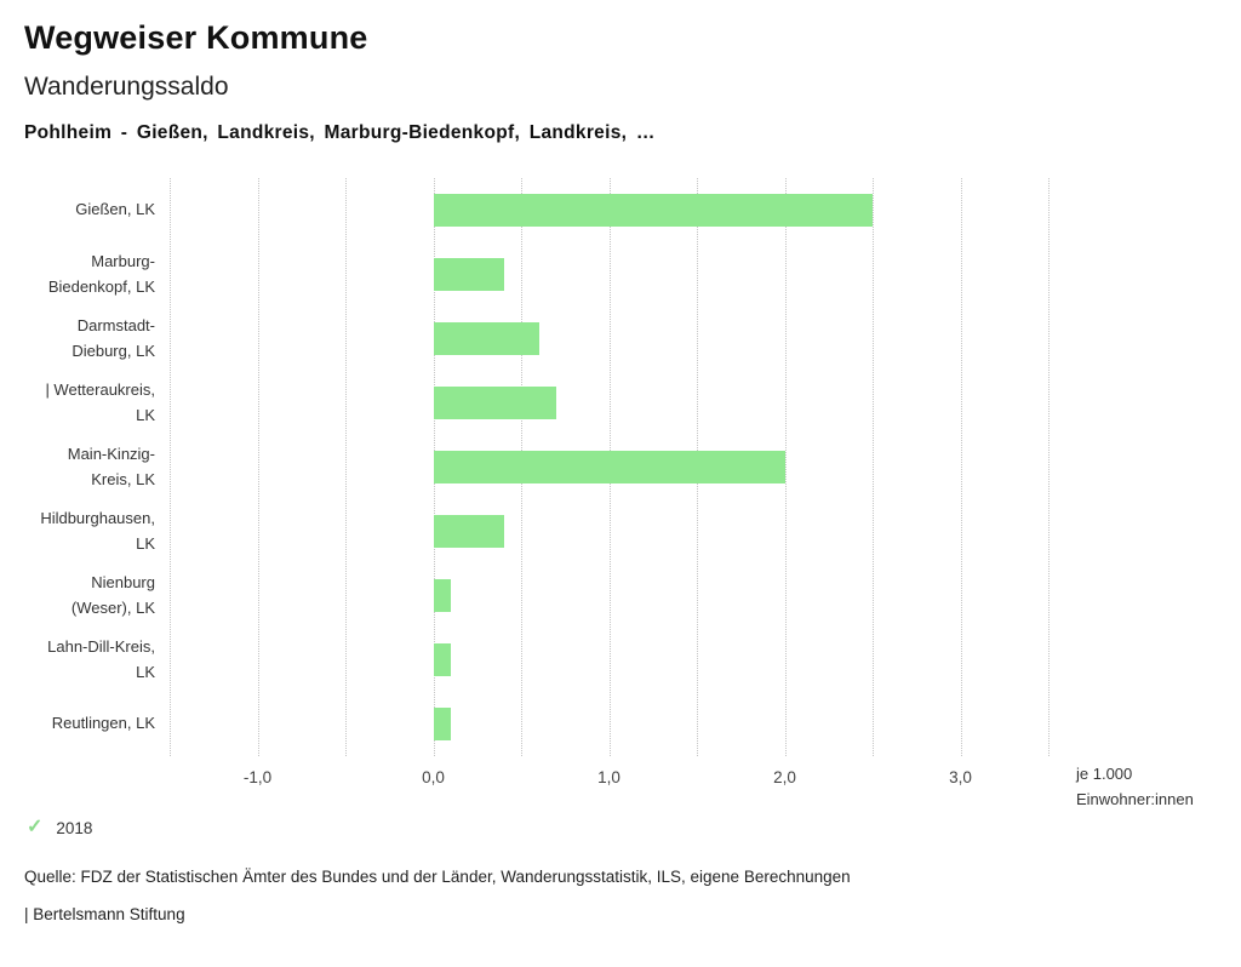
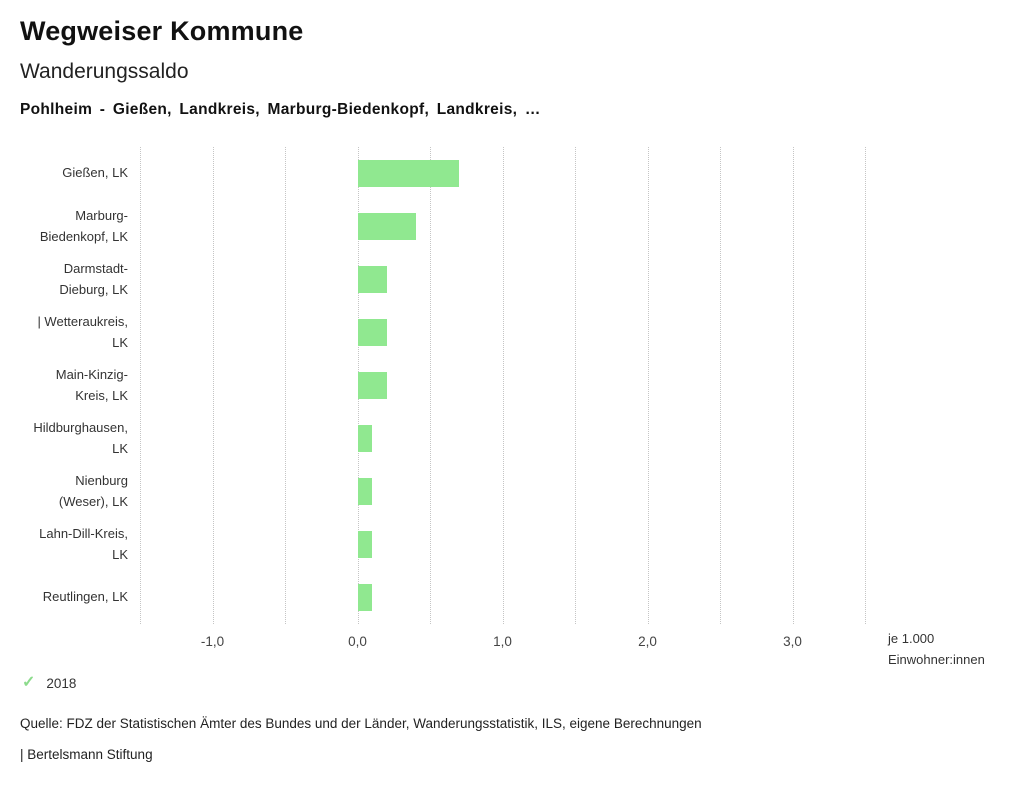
Gießen, LK: 2,5 -> 0,7
Darmstadt-Dieburg, LK: 0,6 -> 0,2
| Wetteraukreis, LK: 0,7 -> 0,2
Main-Kinzig-Kreis, LK: 2,0 -> 0,2
Hildburghausen, LK: 0,4 -> 0,1
